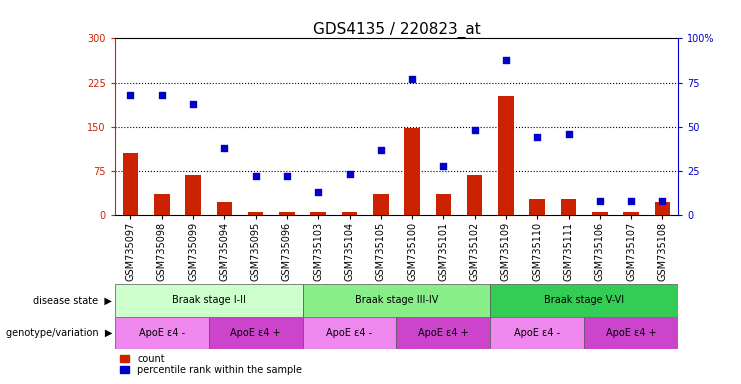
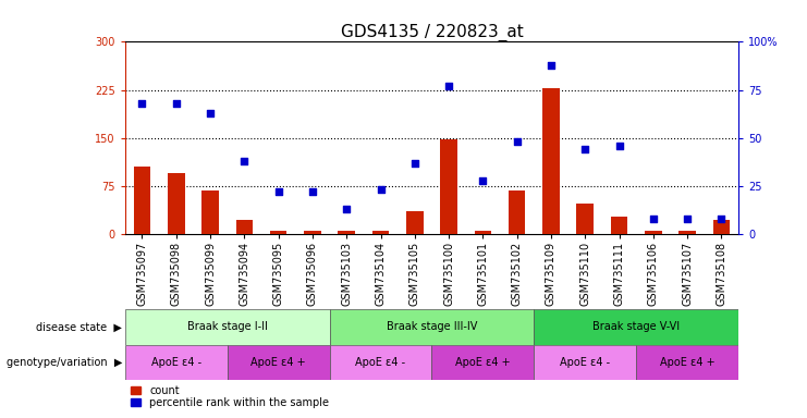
count/GSM735098: 36 -> 95
count/GSM735101: 36 -> 5
count/GSM735109: 202 -> 228
count/GSM735110: 28 -> 48
